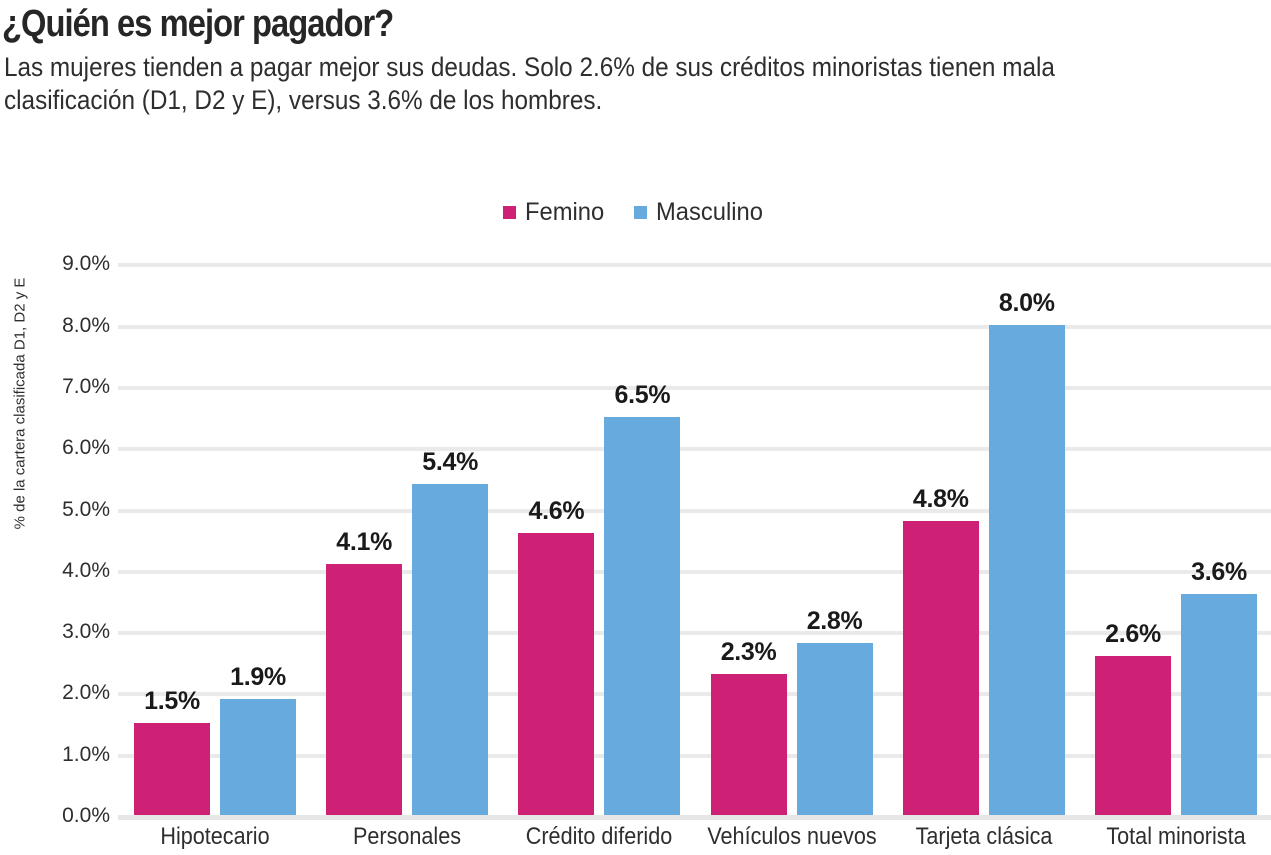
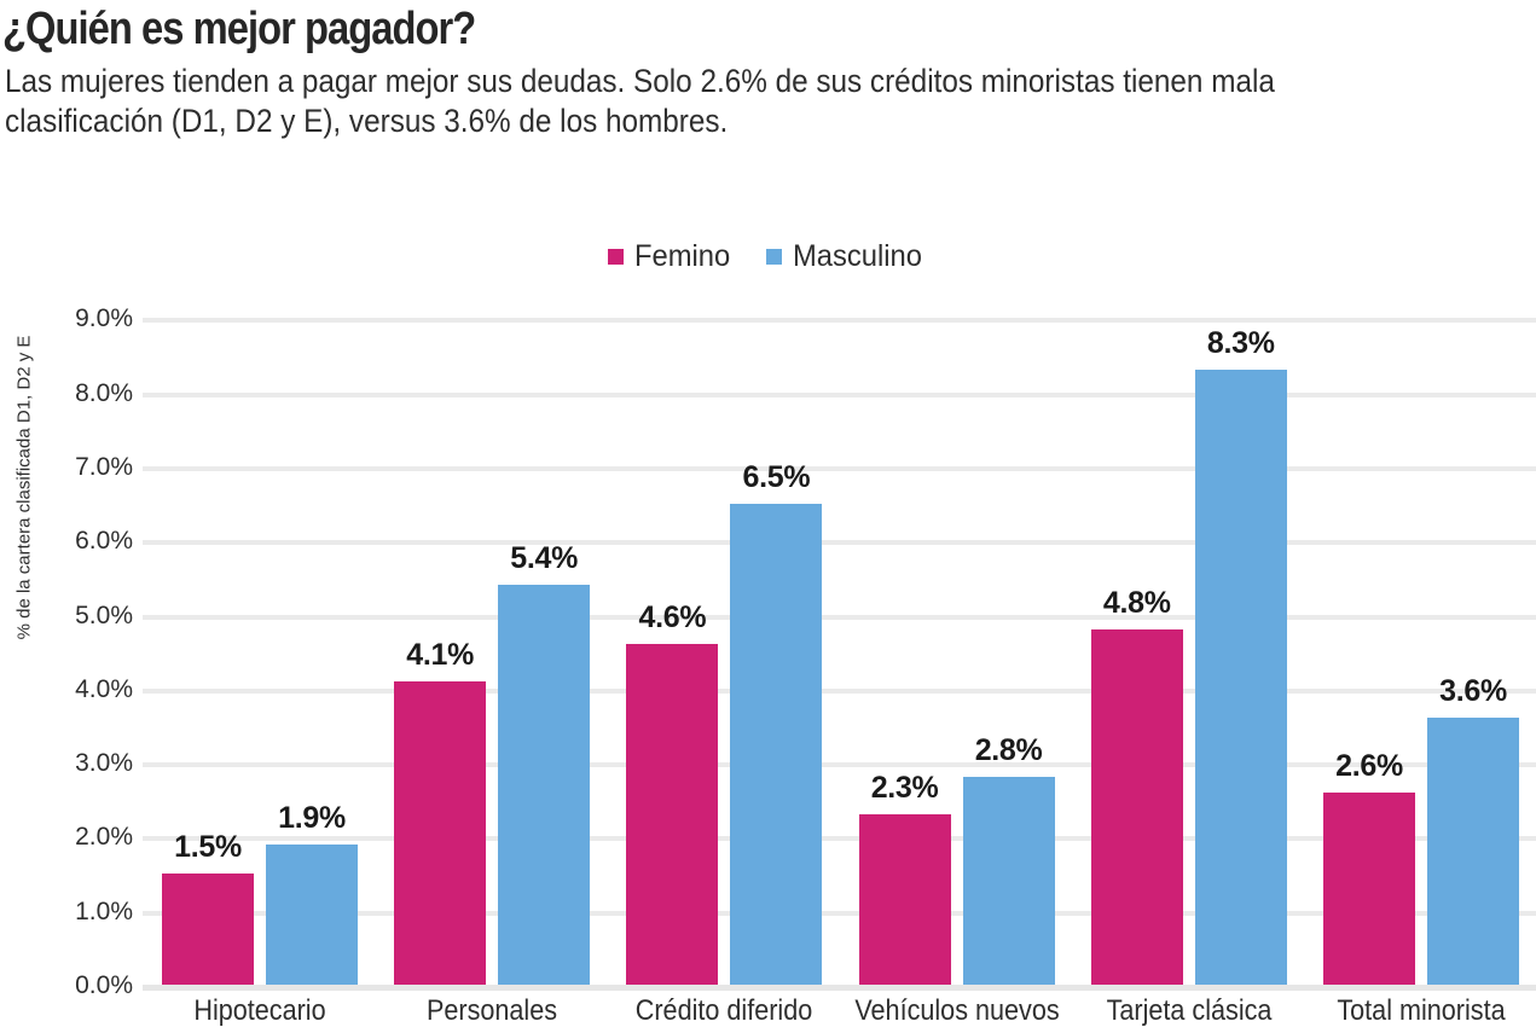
Masculino/Tarjeta clásica: 8.0% -> 8.3%
